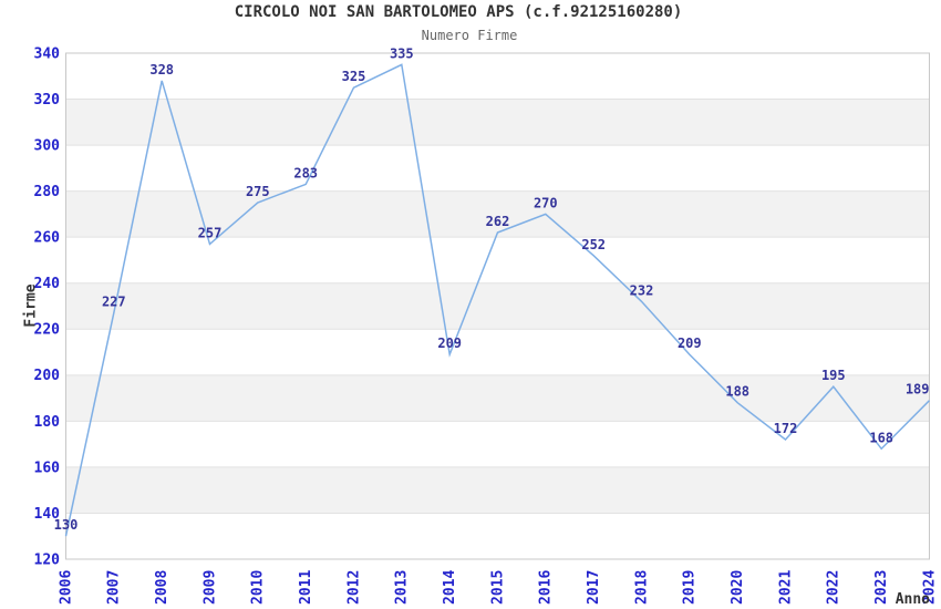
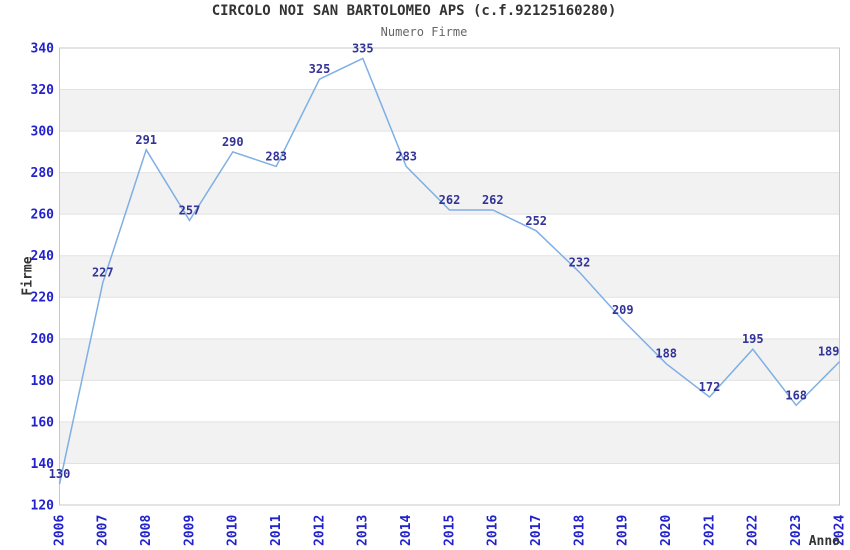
2008: 328 -> 291
2010: 275 -> 290
2014: 209 -> 283
2016: 270 -> 262
